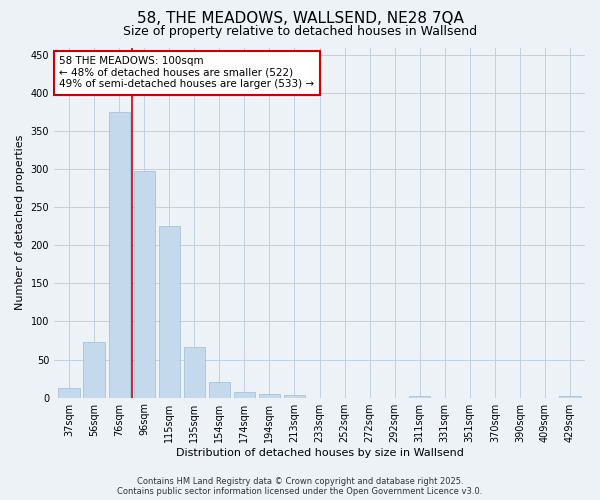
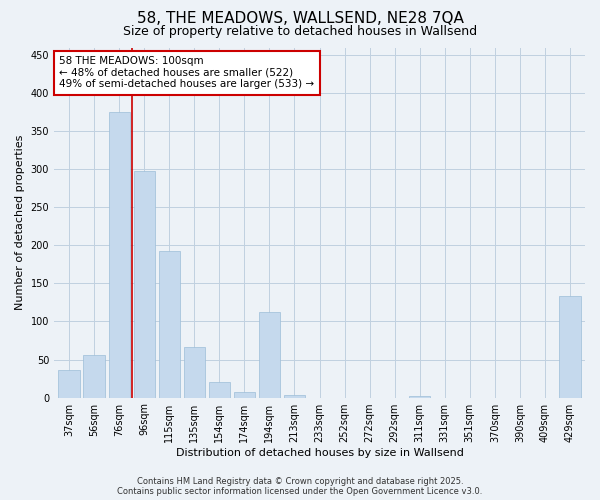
37sqm: 12 -> 36
56sqm: 73 -> 56
115sqm: 225 -> 192
194sqm: 5 -> 112
429sqm: 2 -> 134
